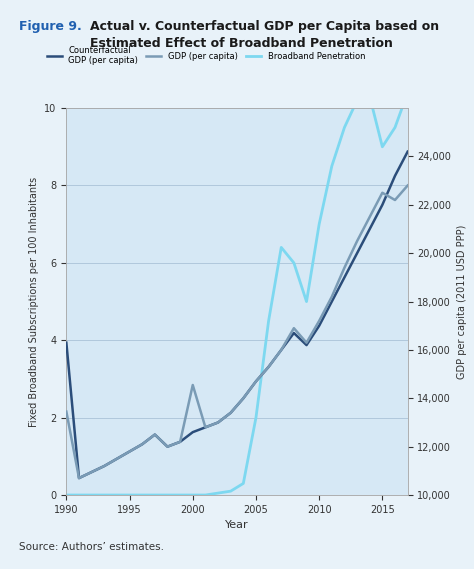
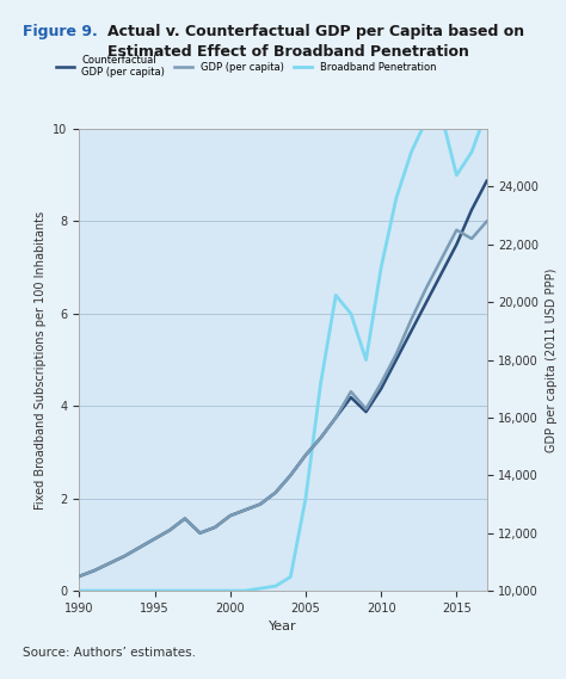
Counterfactual GDP (per capita)/1990: 16,300 -> 10,500
GDP (per capita)/1990: 13,450 -> 10,500
GDP (per capita)/2000: 14,550 -> 12,600
